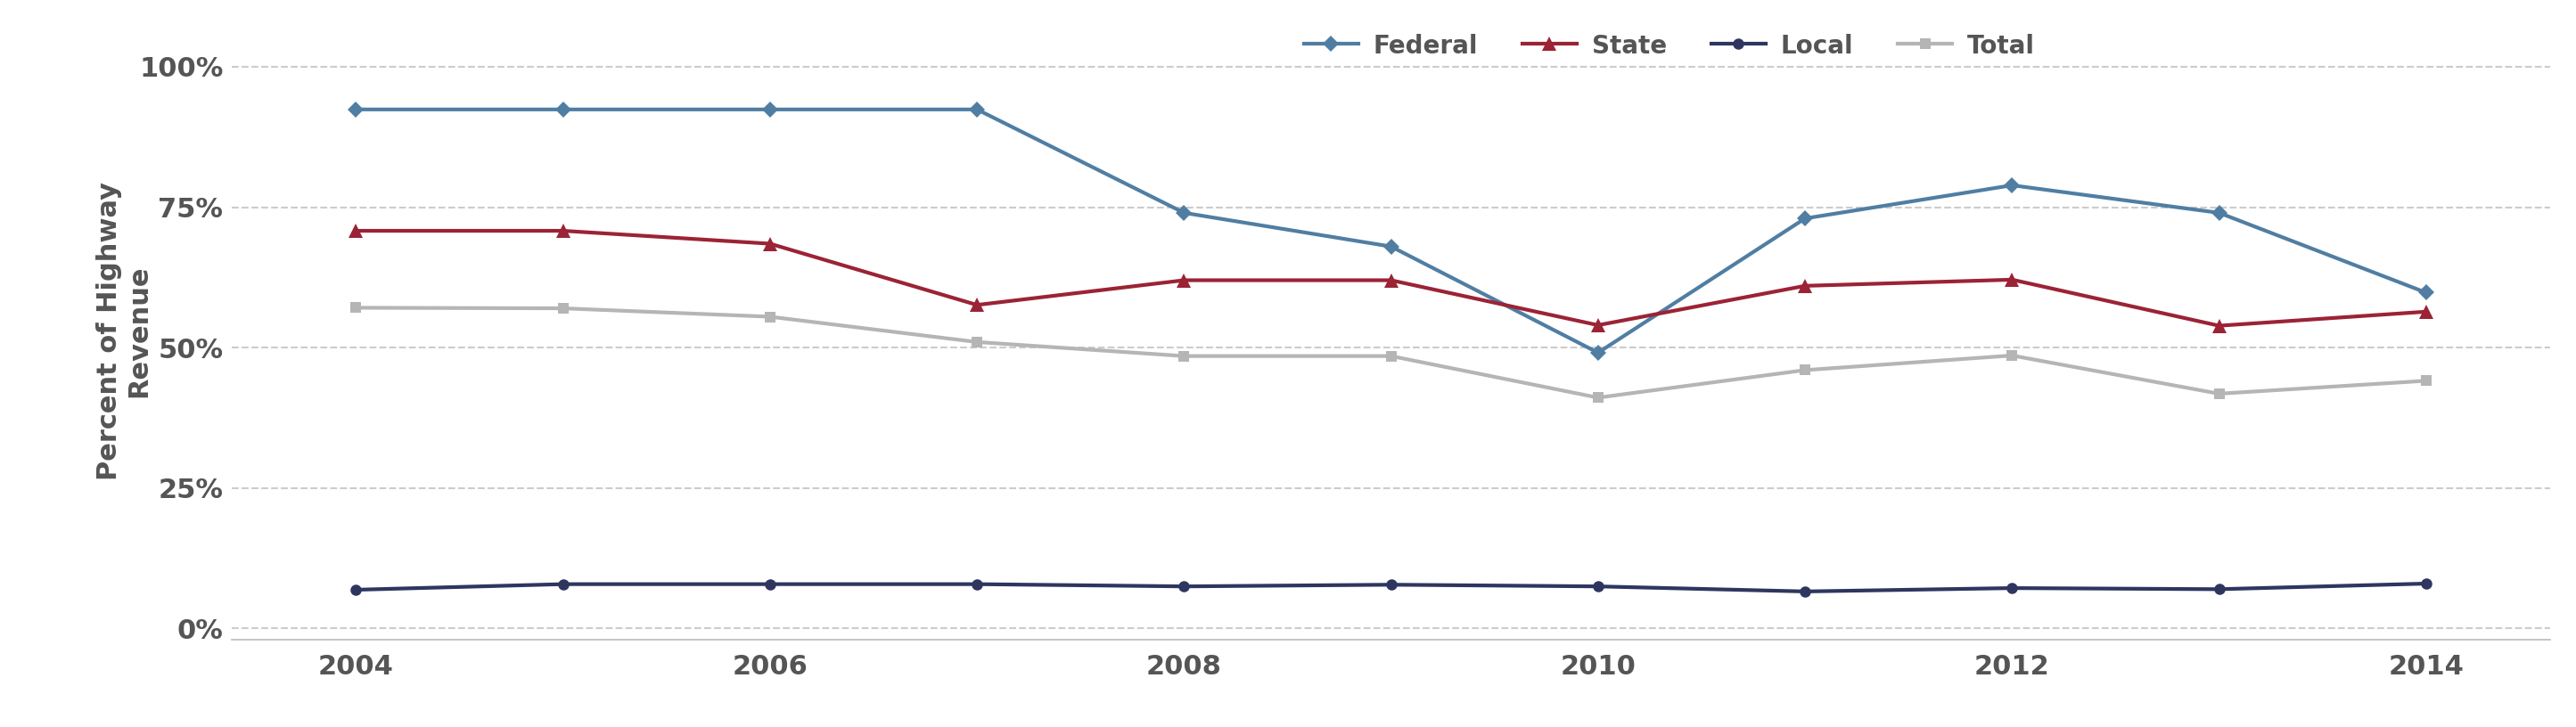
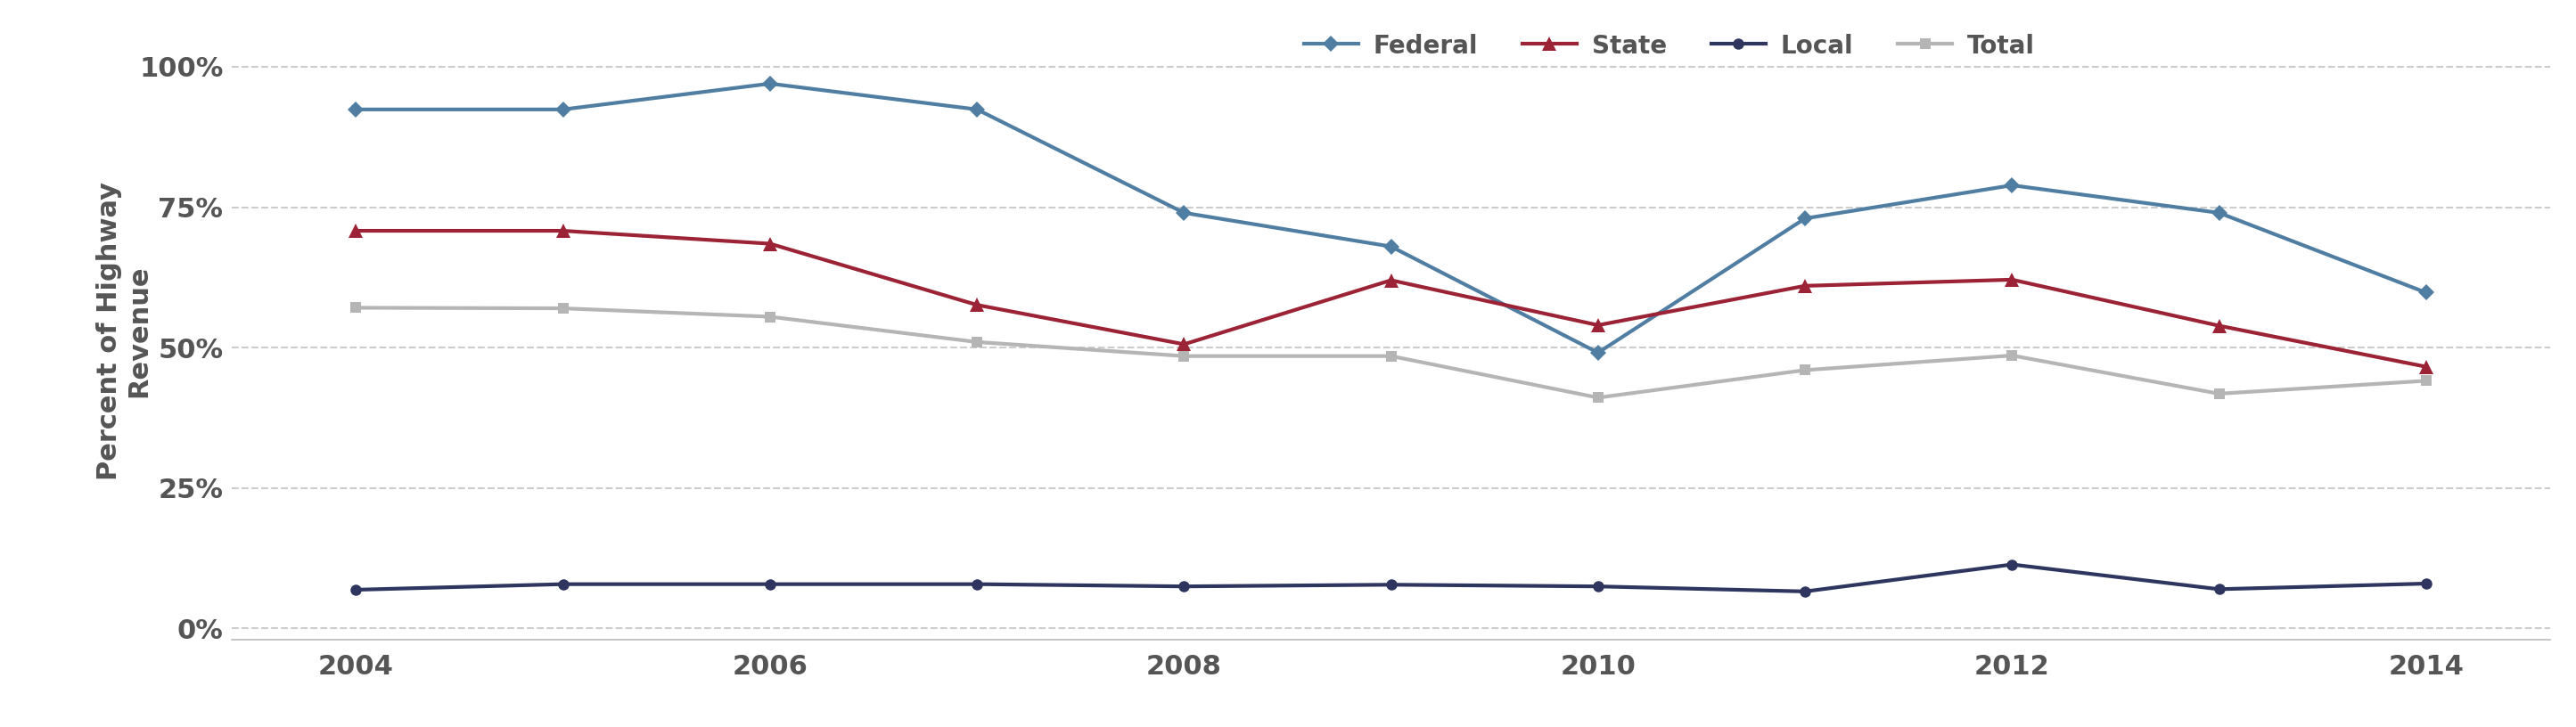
Federal/2006: 92.4% -> 97.0%
State/2008: 62.0% -> 50.6%
Local/2012: 7.2% -> 11.4%
State/2014: 56.4% -> 46.6%
